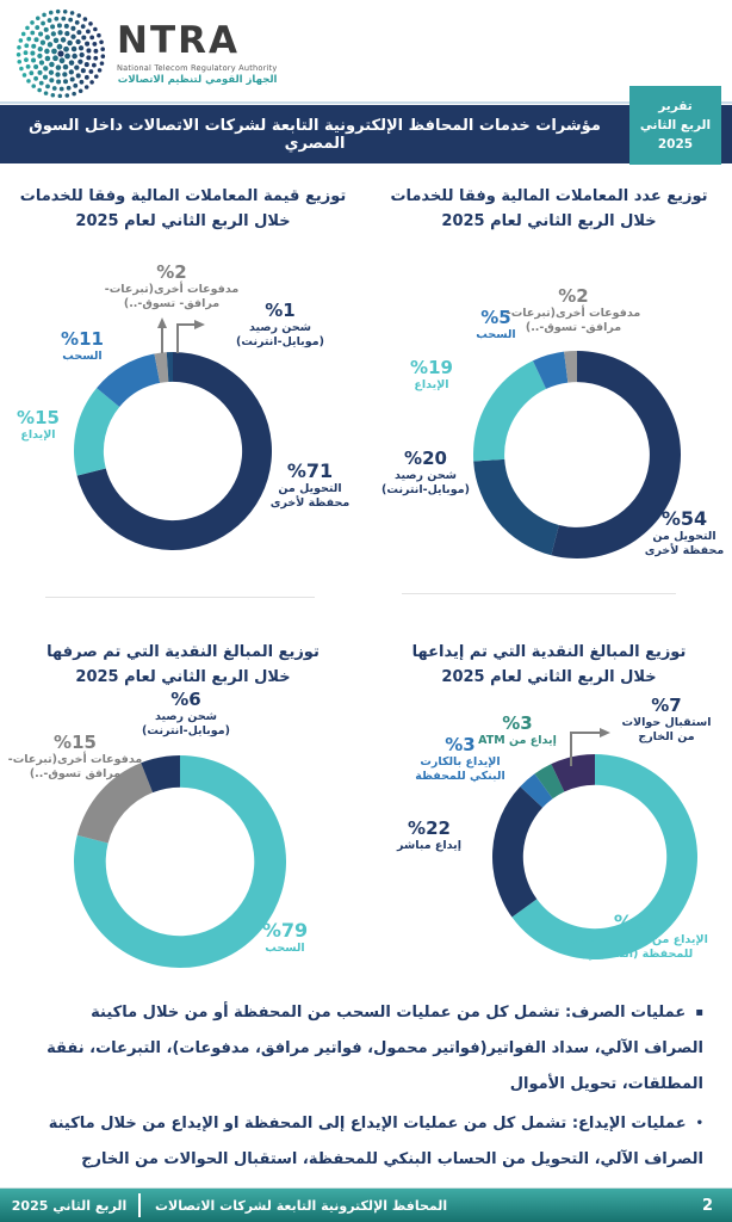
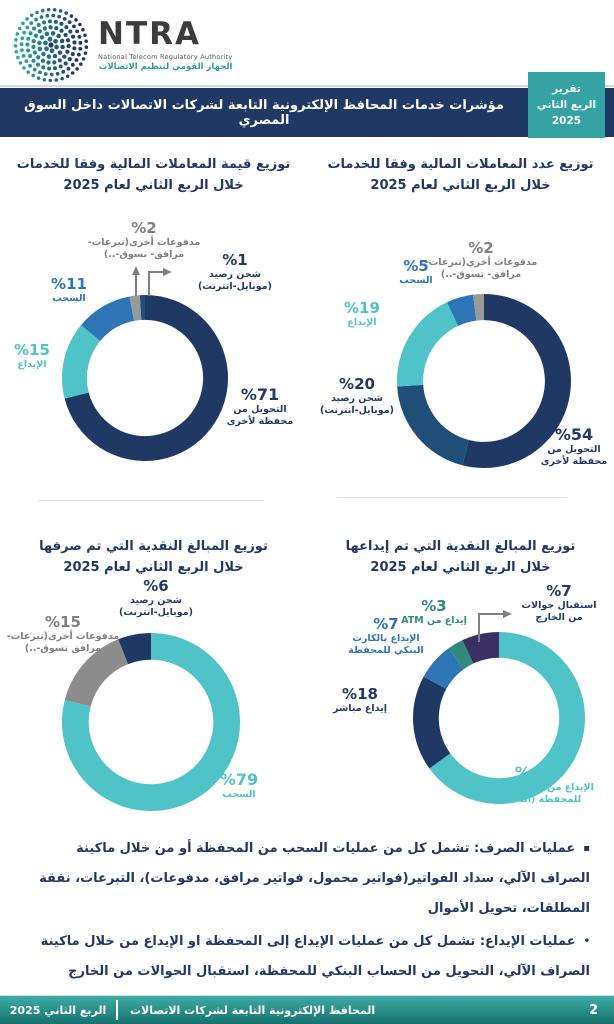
توزيع المبالغ النقدية التي تم إيداعها/إيداع مباشر: 22 -> 18
توزيع المبالغ النقدية التي تم إيداعها/الإيداع بالكارت البنكي للمحفظة: 3 -> 7
